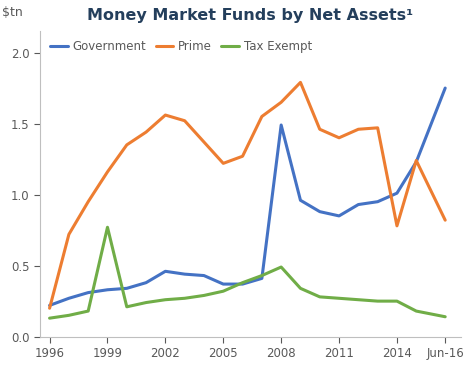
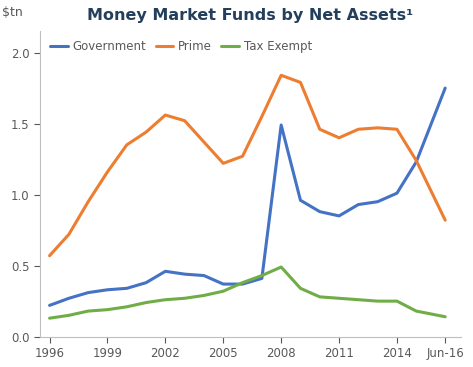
Prime/1996: 0.20 -> 0.57
Tax Exempt/1999: 0.77 -> 0.19
Prime/2008: 1.65 -> 1.84
Prime/2014: 0.78 -> 1.46
